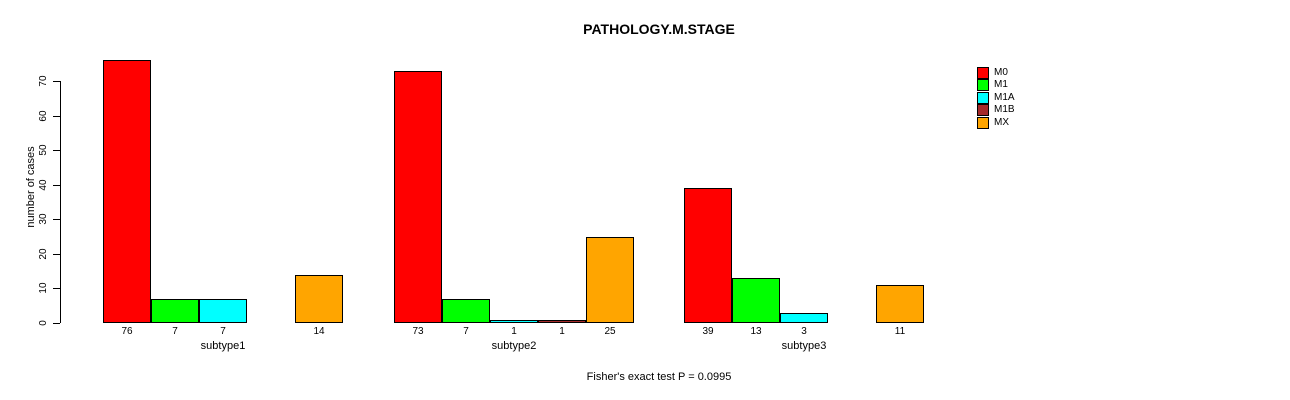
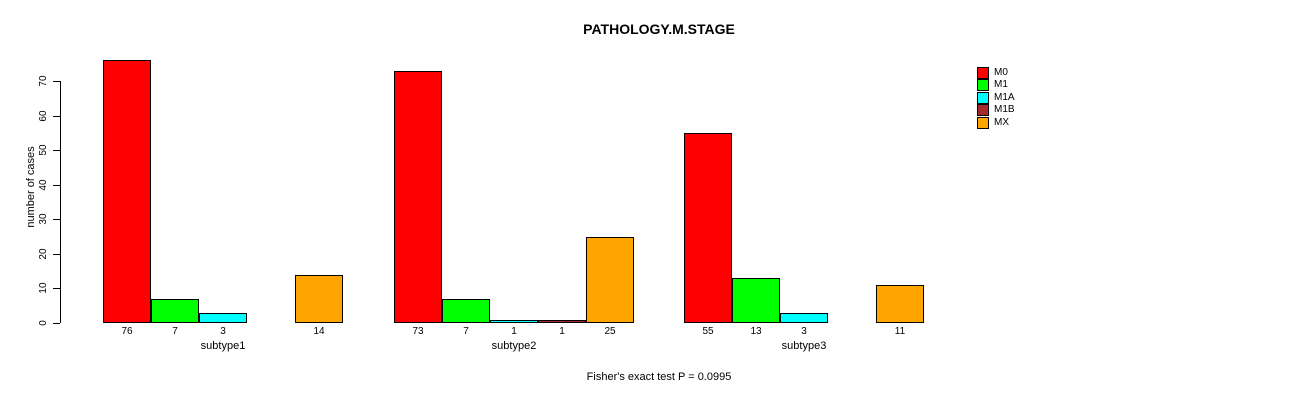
M1A/subtype1: 7 -> 3
M0/subtype3: 39 -> 55
